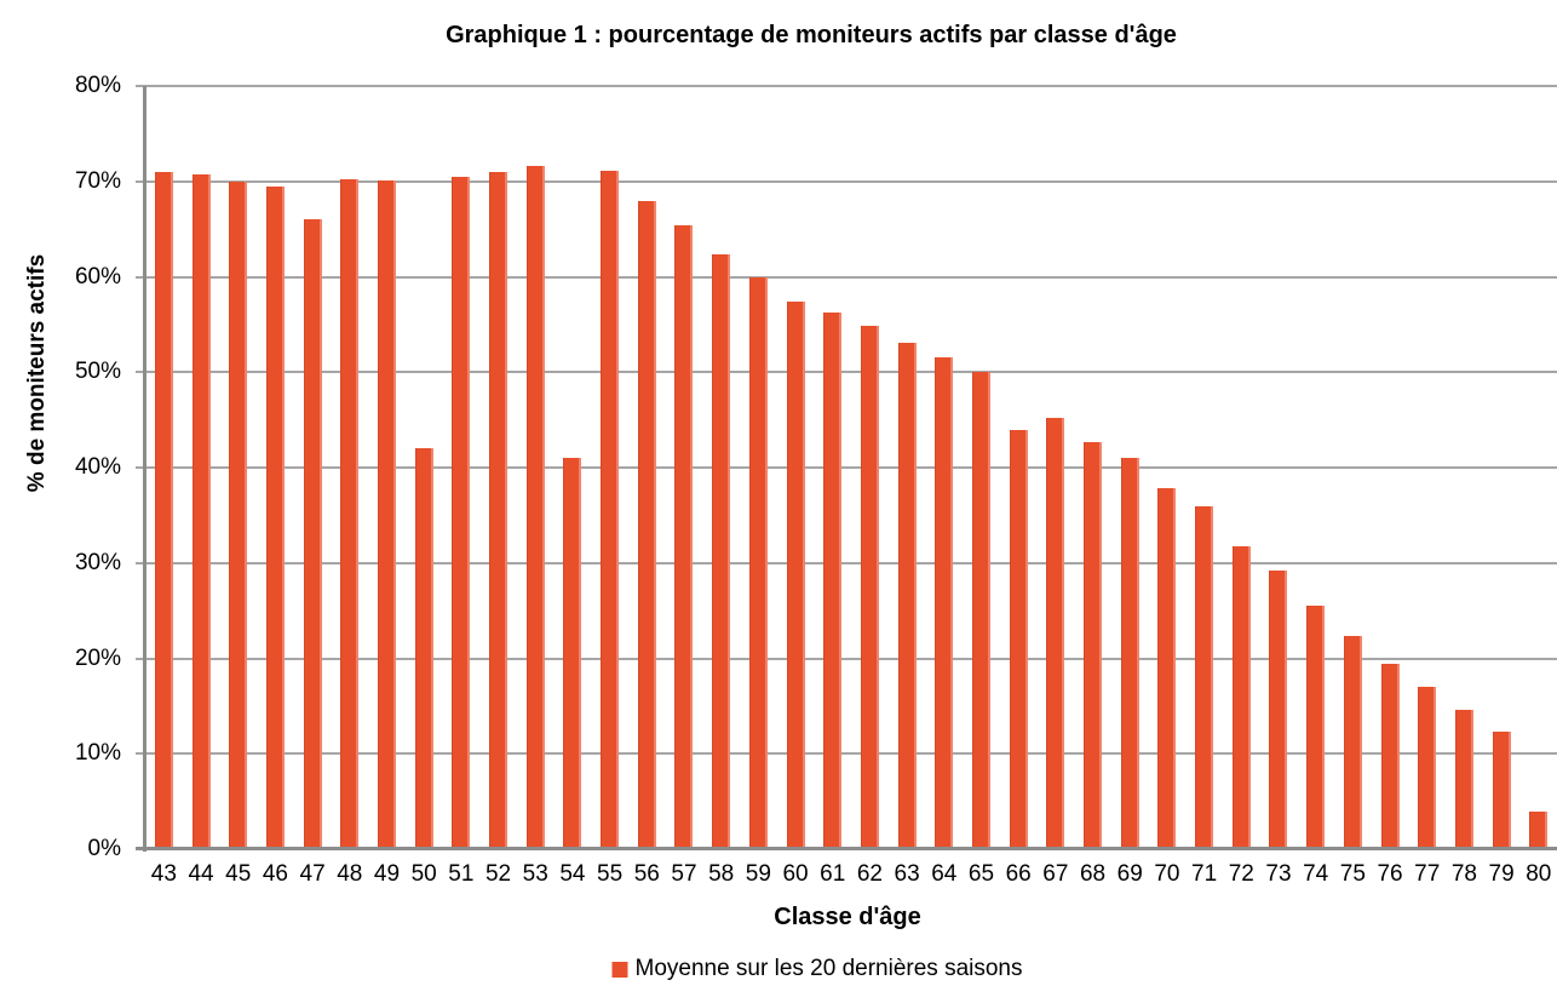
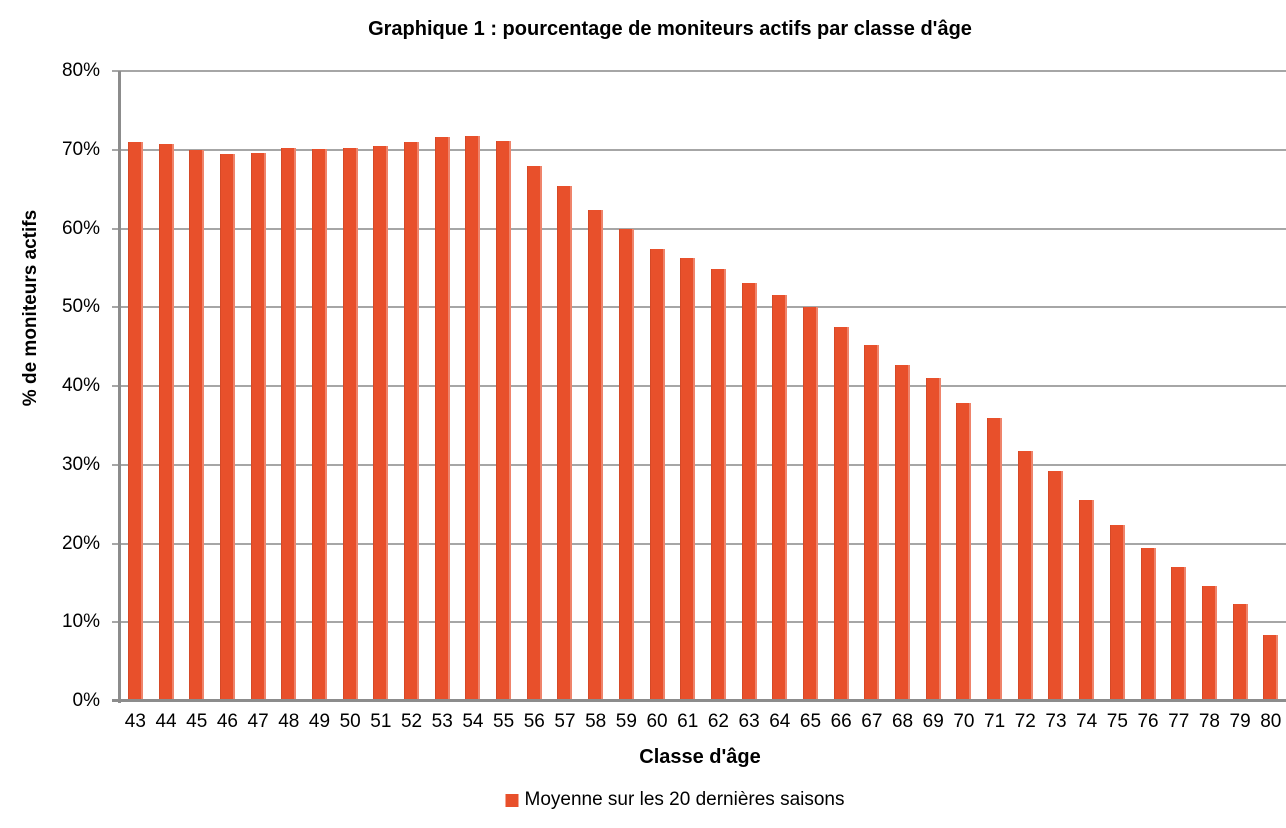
47: 66% -> 70%
50: 42% -> 70%
54: 41% -> 72%
66: 44% -> 48%
80: 4% -> 8%
